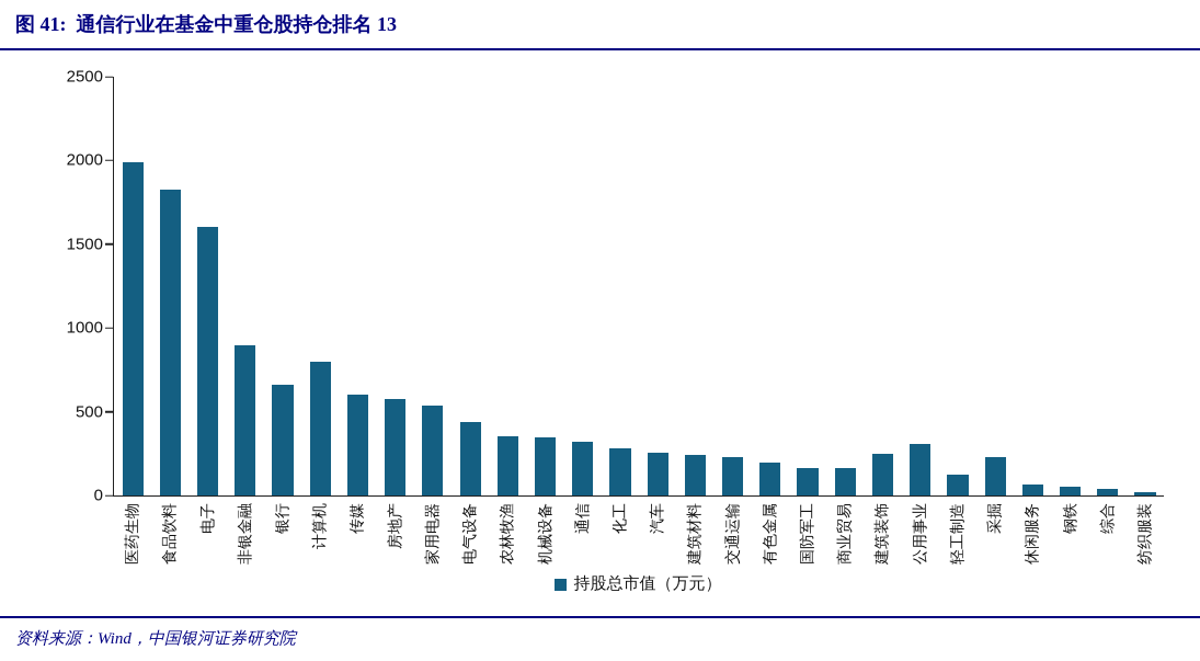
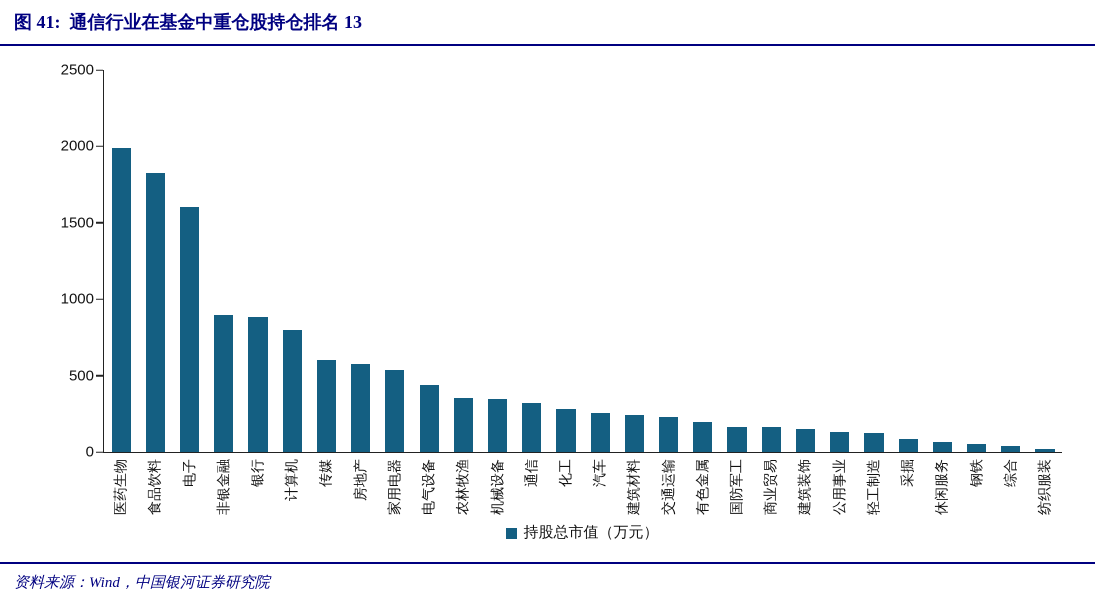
银行: 660 -> 880
建筑装饰: 250 -> 150
公用事业: 310 -> 130
采掘: 230 -> 80
